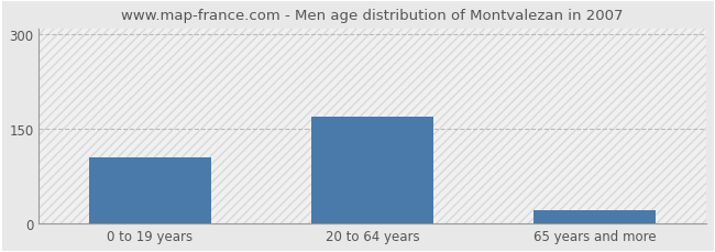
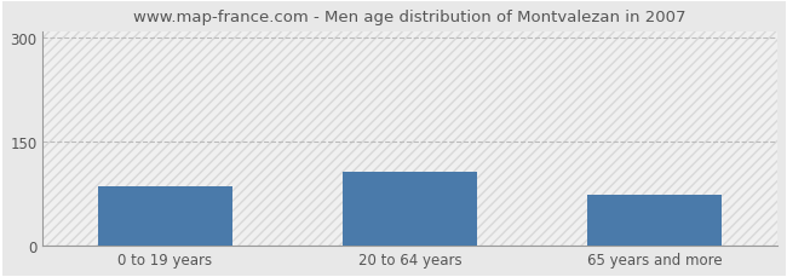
0 to 19 years: 105 -> 86
20 to 64 years: 170 -> 106
65 years and more: 20 -> 74
